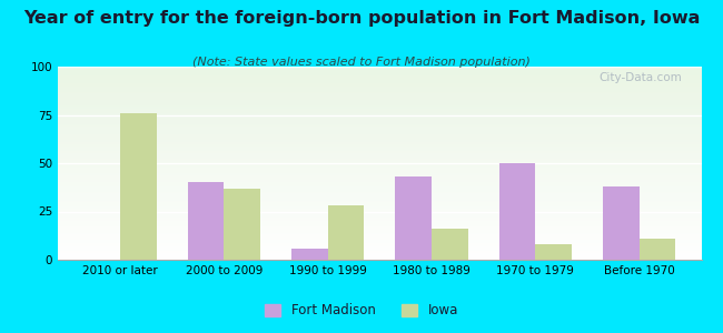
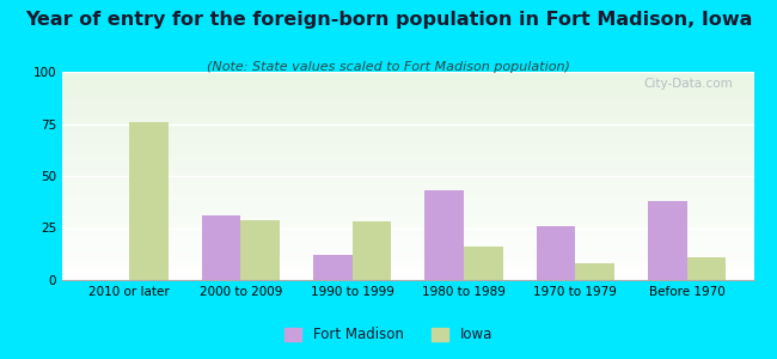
Fort Madison/2000 to 2009: 40 -> 31
Iowa/2000 to 2009: 37 -> 29
Fort Madison/1990 to 1999: 6 -> 12
Fort Madison/1970 to 1979: 50 -> 26
